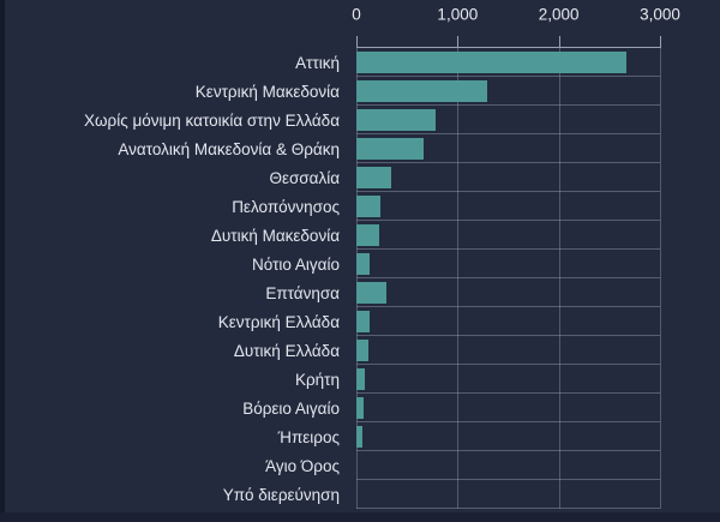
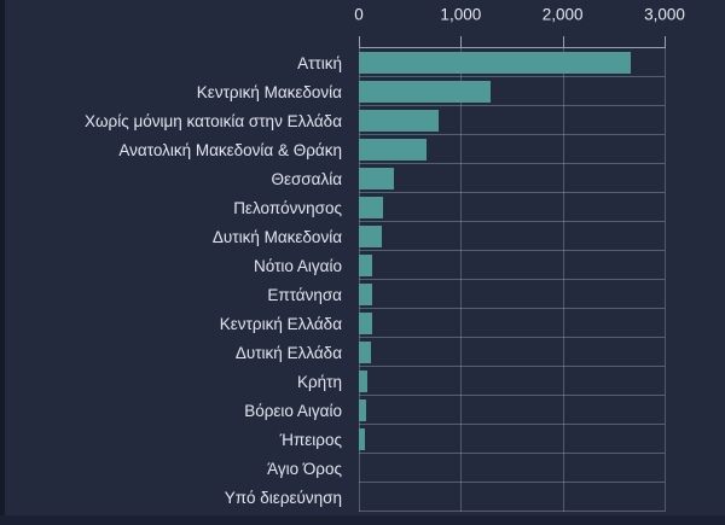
Επτάνησα: 300 -> 100
